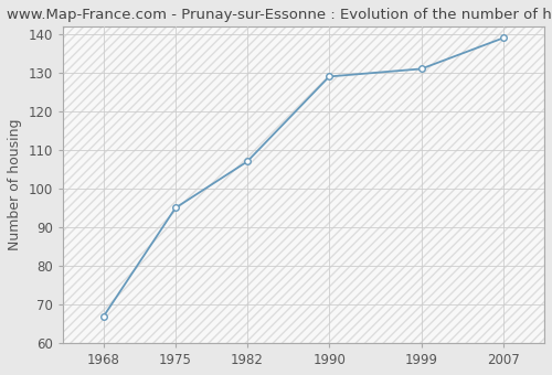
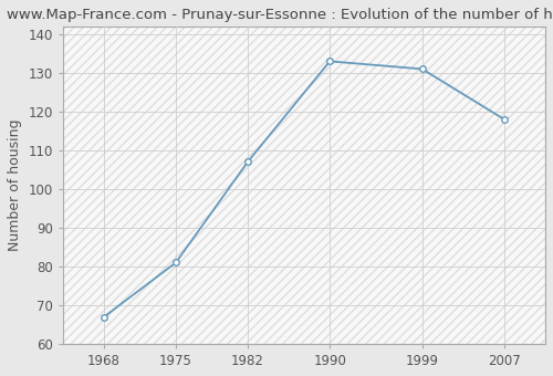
1975: 95 -> 81
1990: 129 -> 133
2007: 139 -> 118
